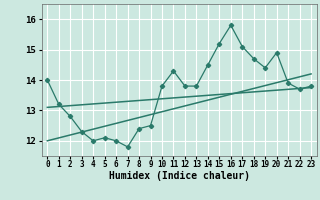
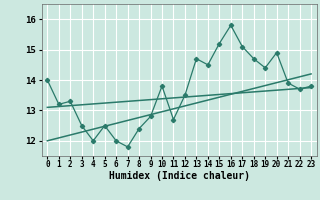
2: 12.8 -> 13.3
3: 12.3 -> 12.5
5: 12.1 -> 12.5
9: 12.5 -> 12.8
11: 14.3 -> 12.7
12: 13.8 -> 13.5
13: 13.8 -> 14.7
